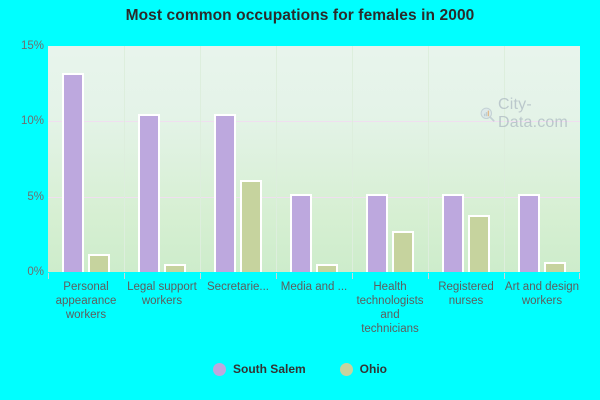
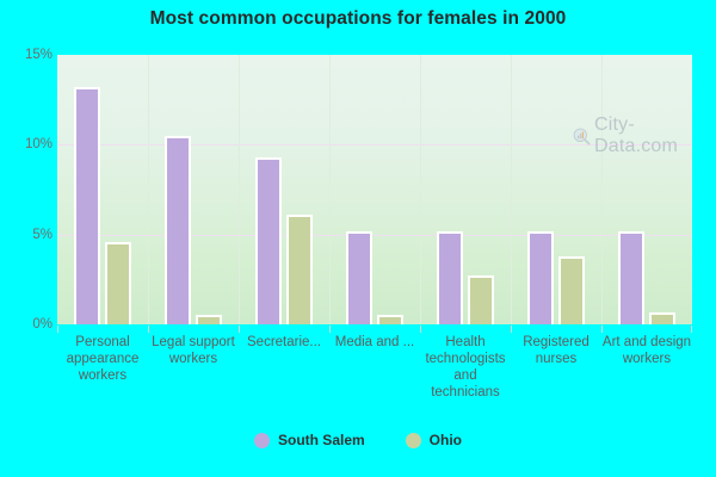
Ohio/Personal appearance workers: 1.2% -> 4.6%
South Salem/Secretarie...: 10.5% -> 9.3%
